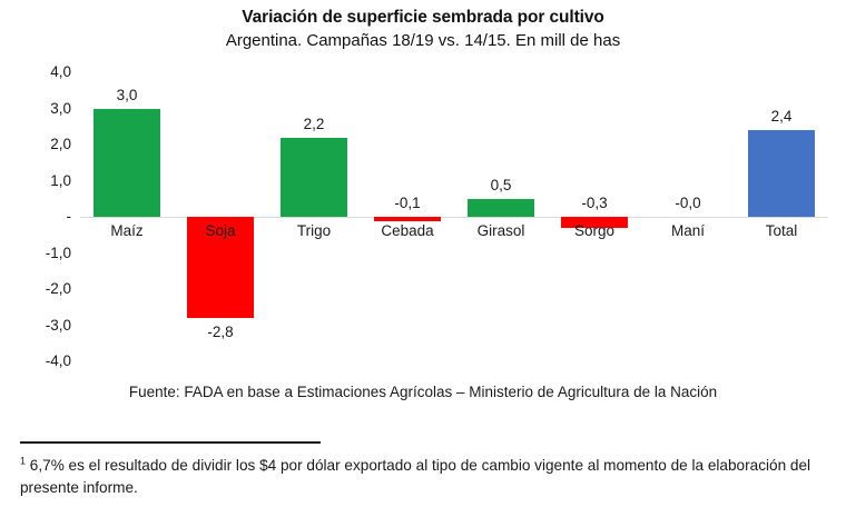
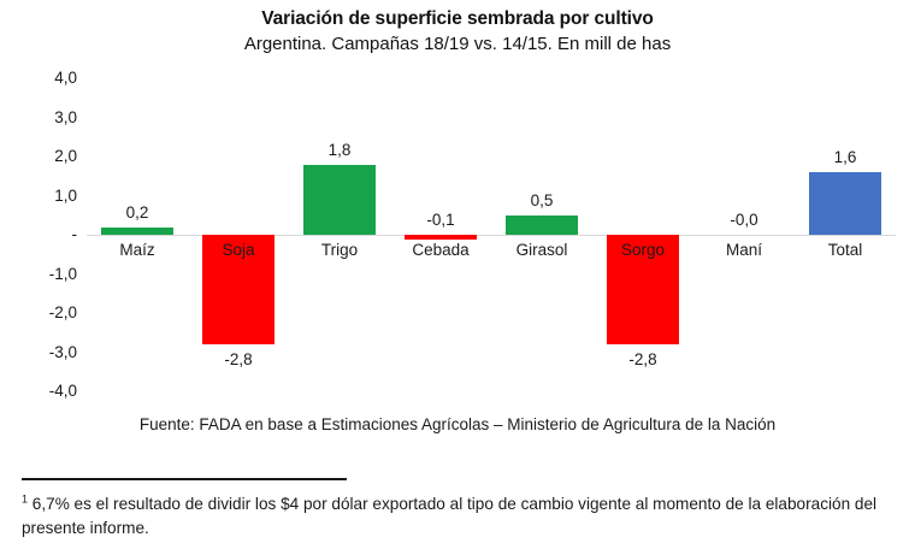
Maíz: 3,0 -> 0,2
Trigo: 2,2 -> 1,8
Sorgo: -0,3 -> -2,8
Total: 2,4 -> 1,6
